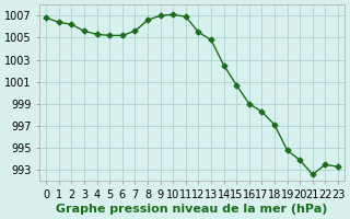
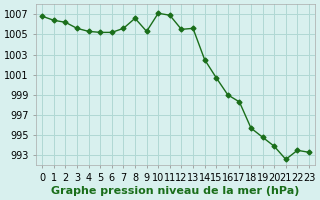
9: 1007.0 -> 1005.3
13: 1004.8 -> 1005.6
18: 997.1 -> 995.7
